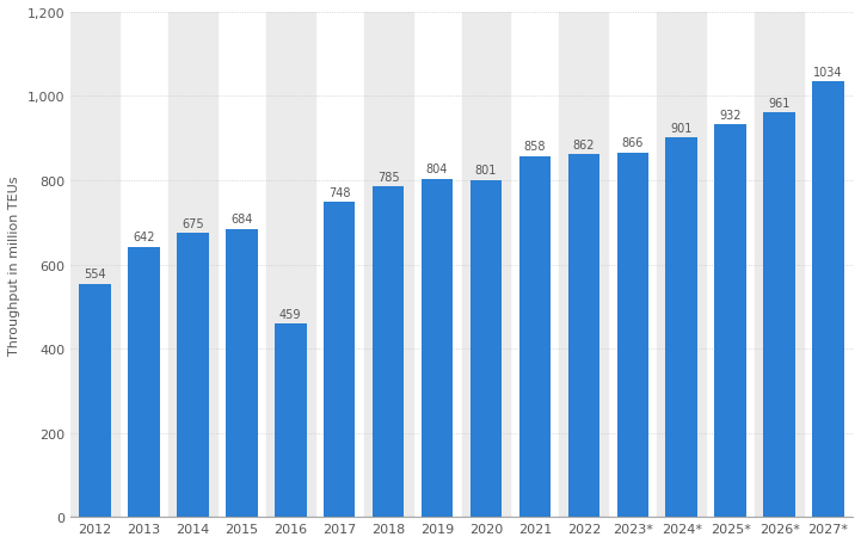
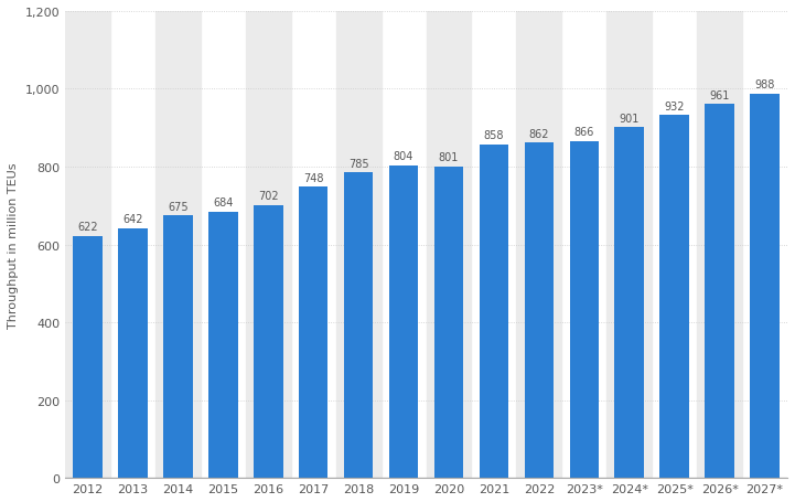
2012: 554 -> 622
2016: 459 -> 702
2027*: 1034 -> 988
